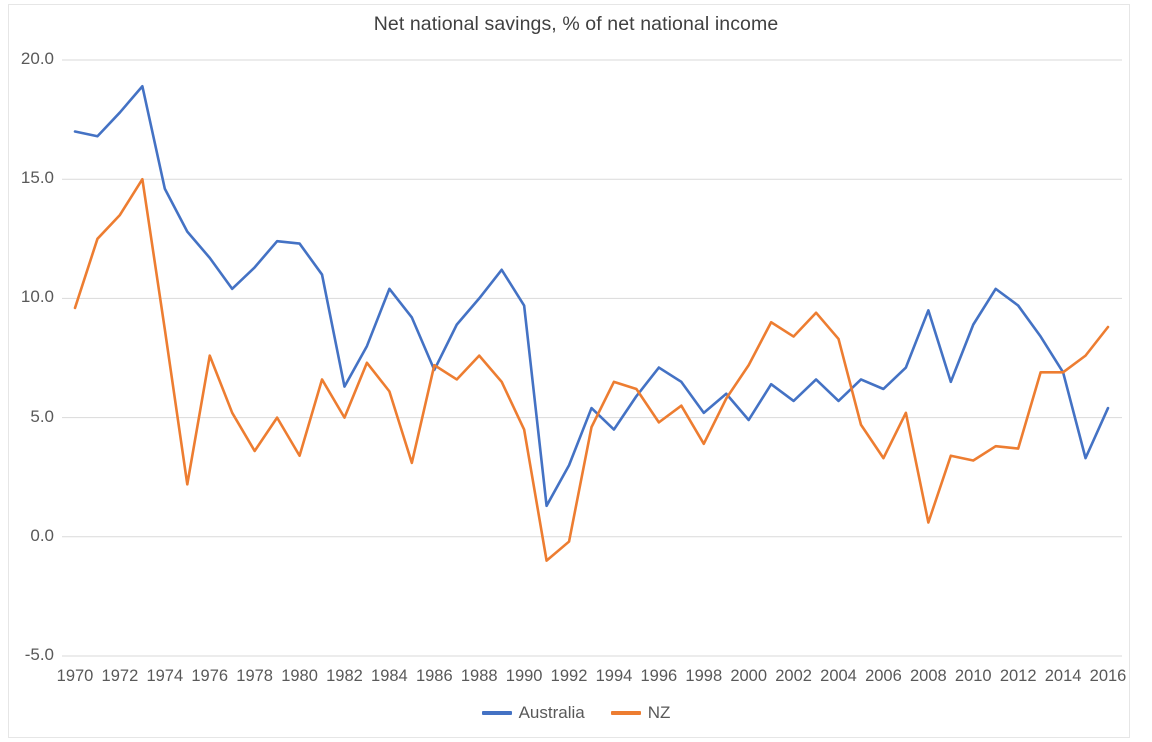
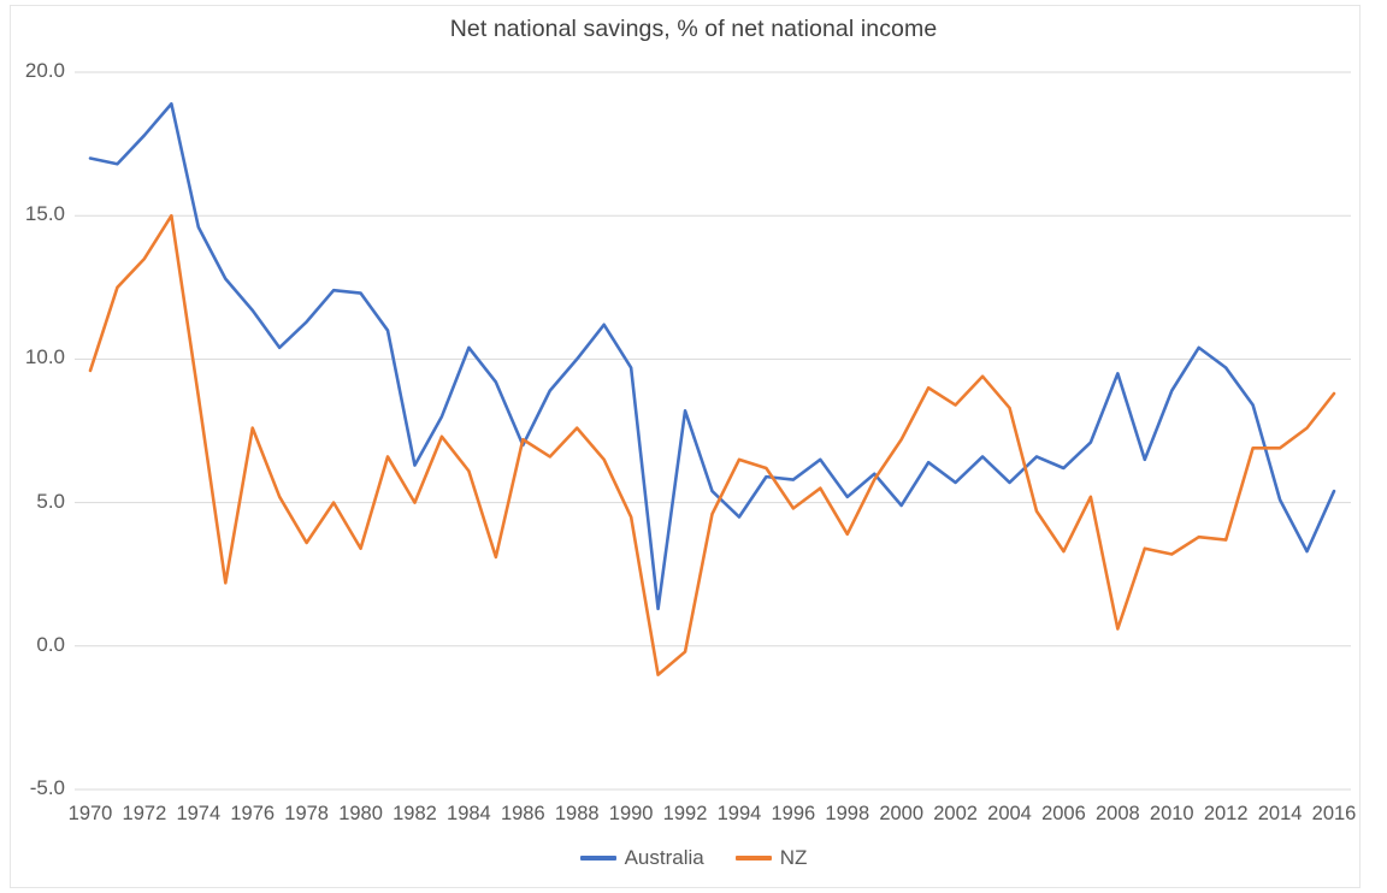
Australia/1992: 3.0 -> 8.2
Australia/1996: 7.1 -> 5.8
Australia/2014: 6.9 -> 5.1
